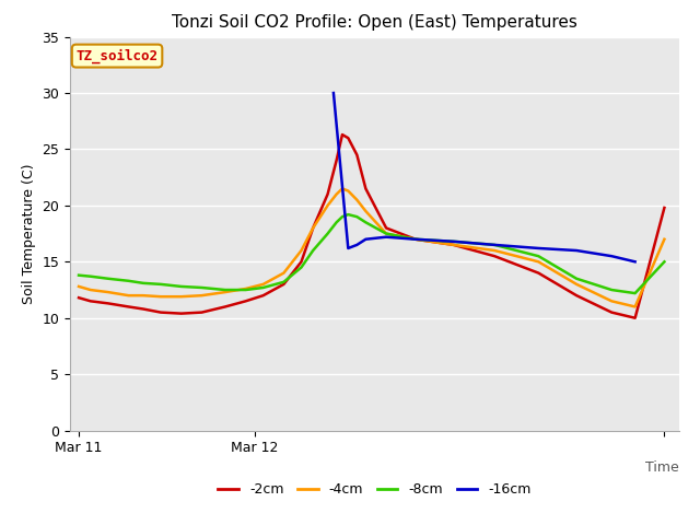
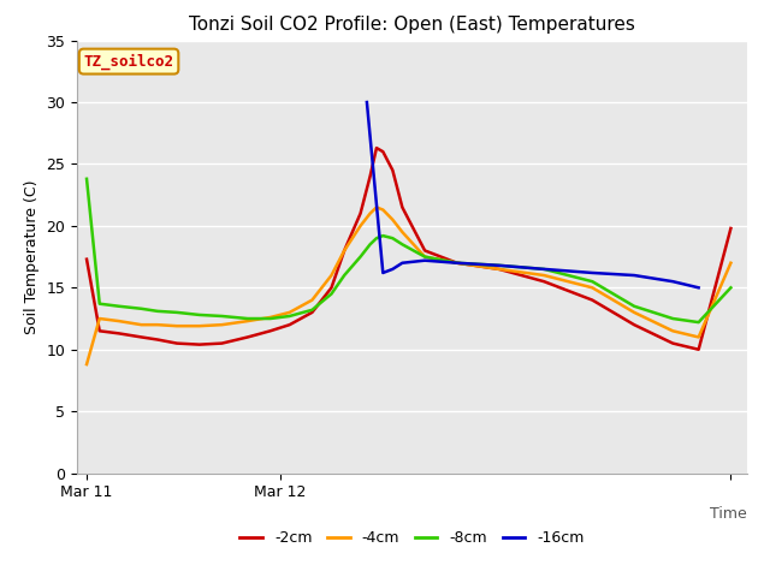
-2cm/Mar 11: 11.8 -> 17.3
-4cm/Mar 11: 12.8 -> 8.8
-8cm/Mar 11: 13.8 -> 23.8
